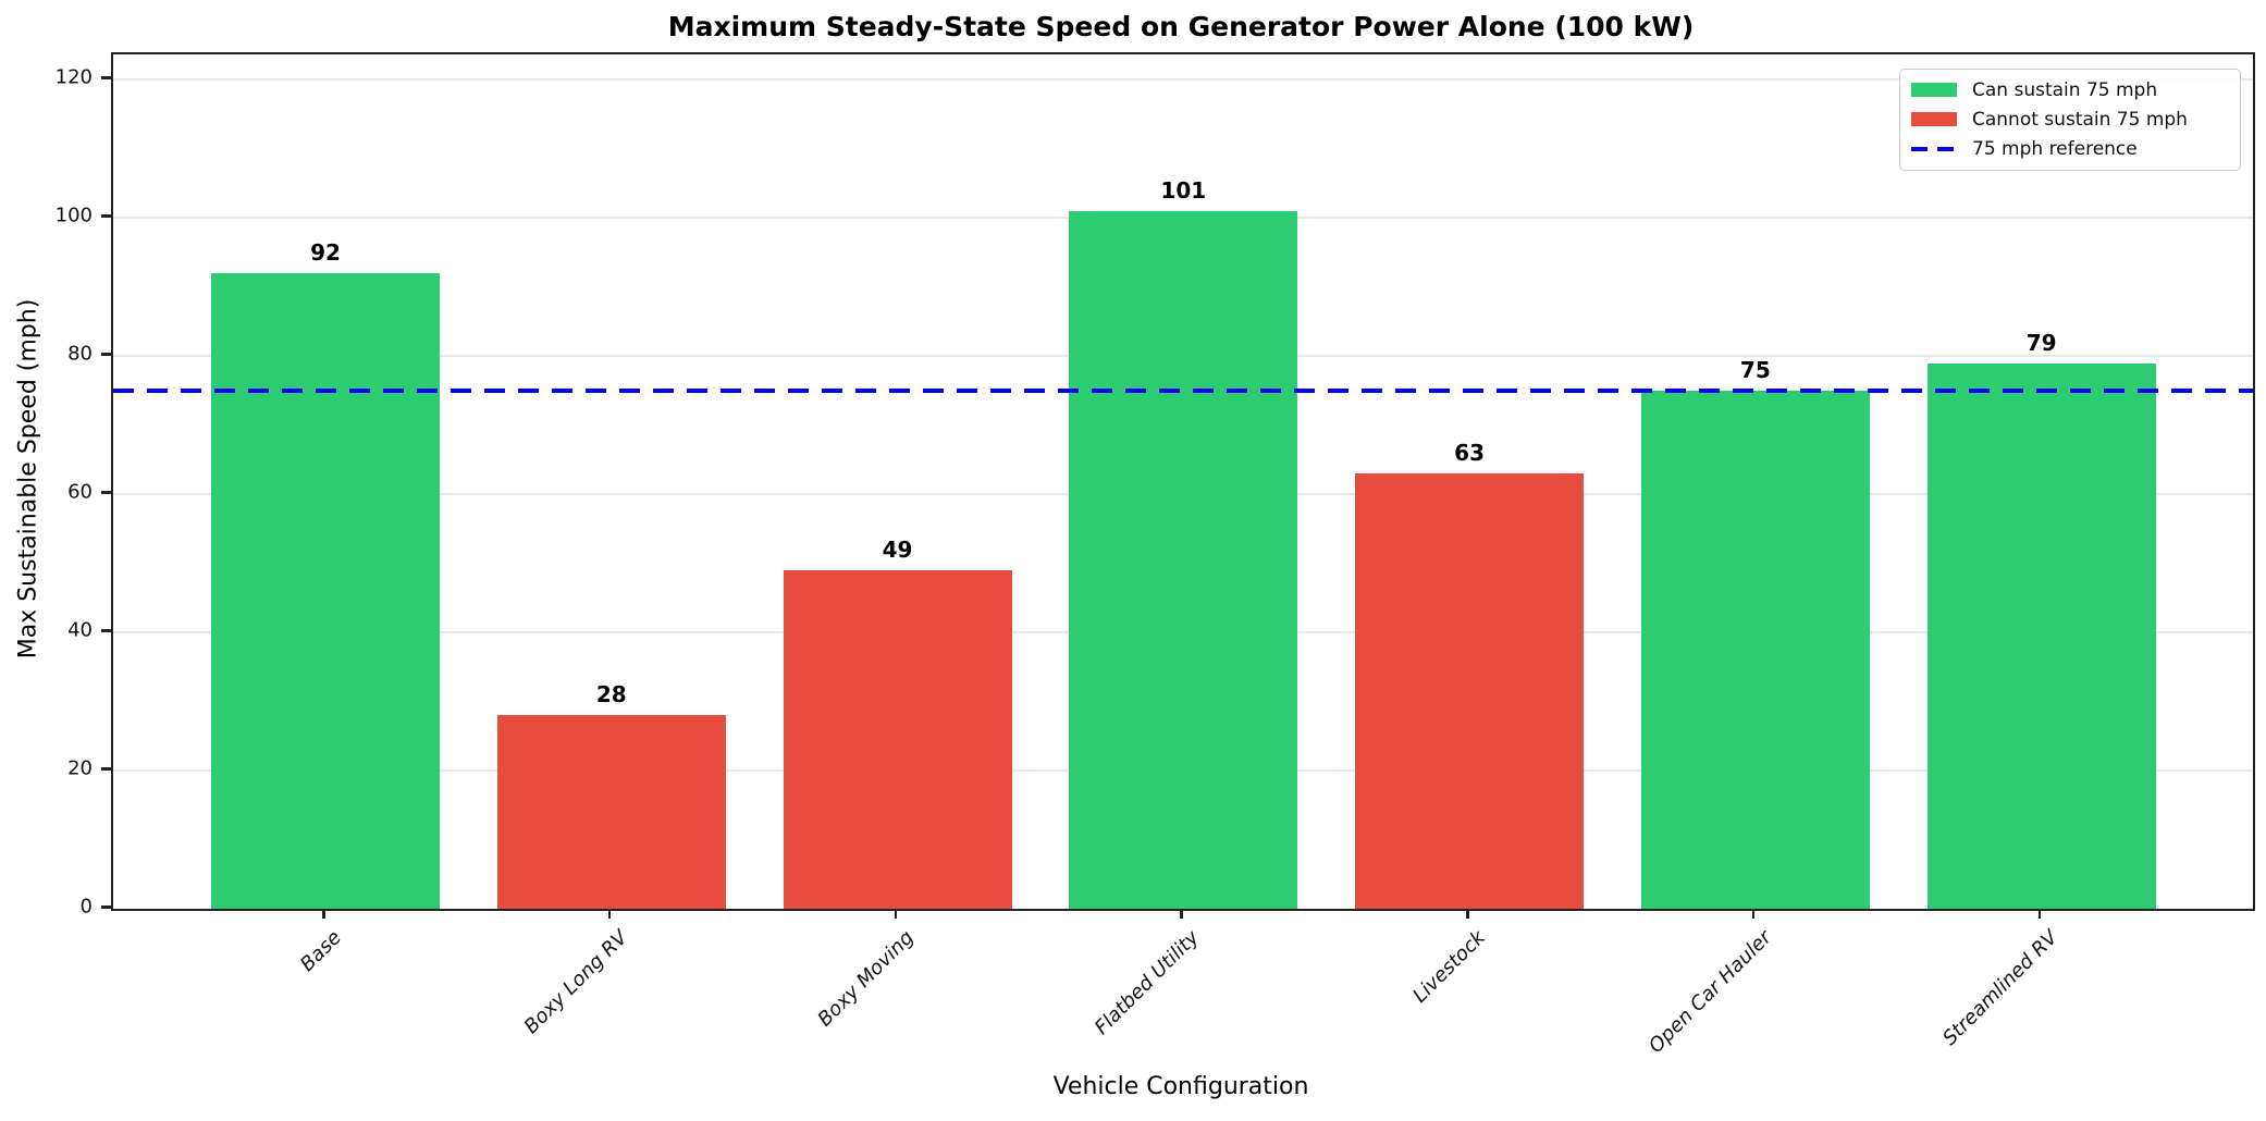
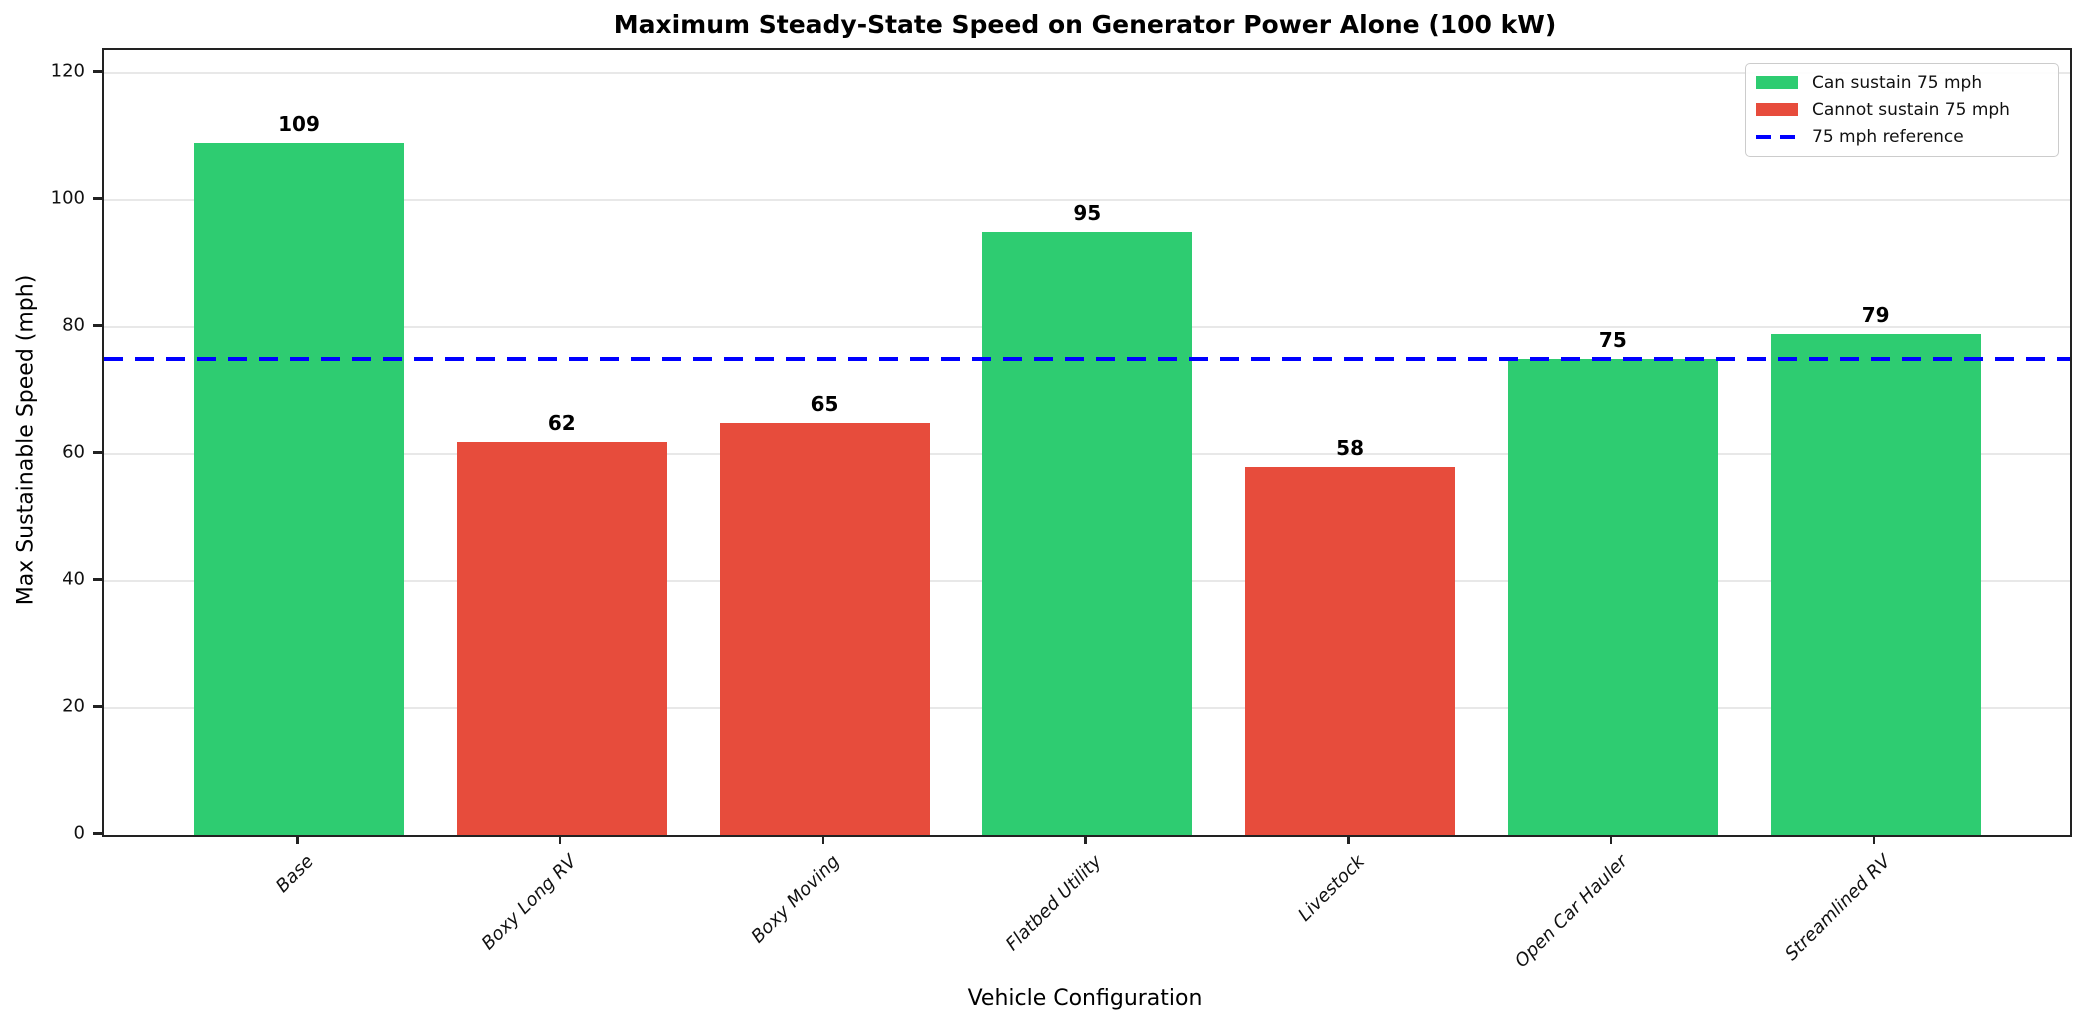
Base: 92 -> 109
Boxy Long RV: 28 -> 62
Boxy Moving: 49 -> 65
Flatbed Utility: 101 -> 95
Livestock: 63 -> 58
